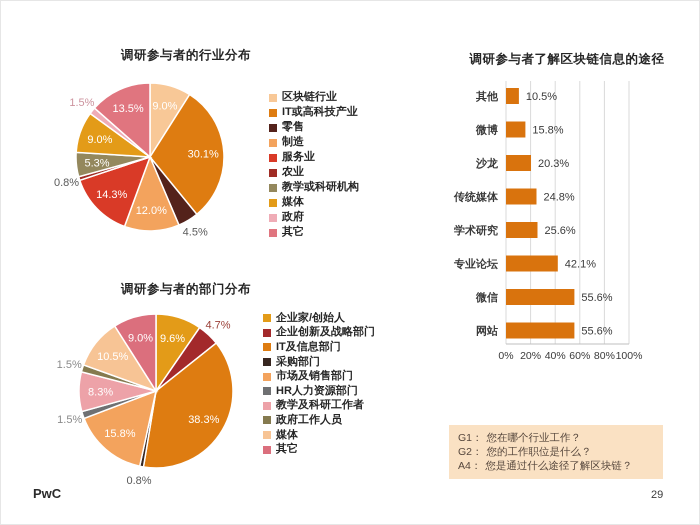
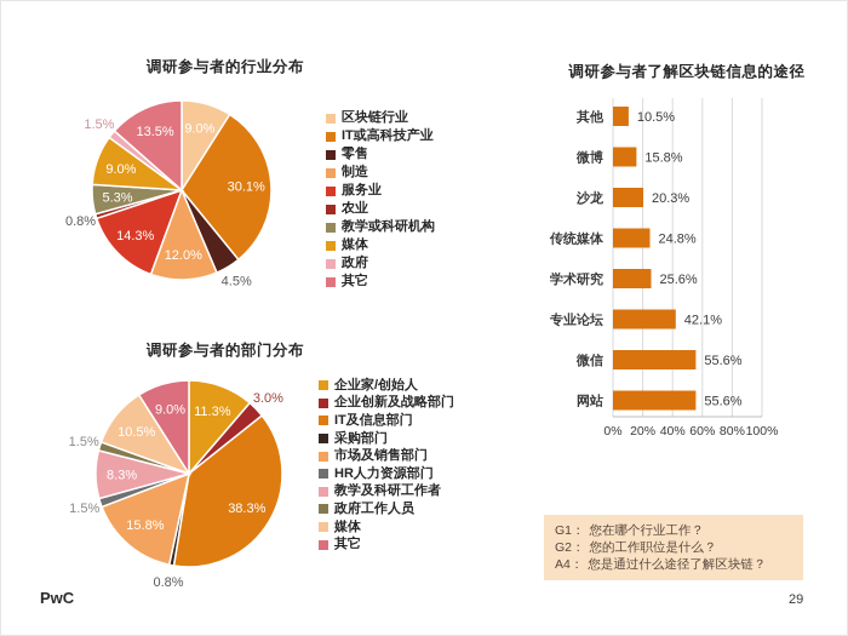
调研参与者的部门分布/企业家/创始人: 9.6% -> 11.3%
调研参与者的部门分布/企业创新及战略部门: 4.7% -> 3.0%
